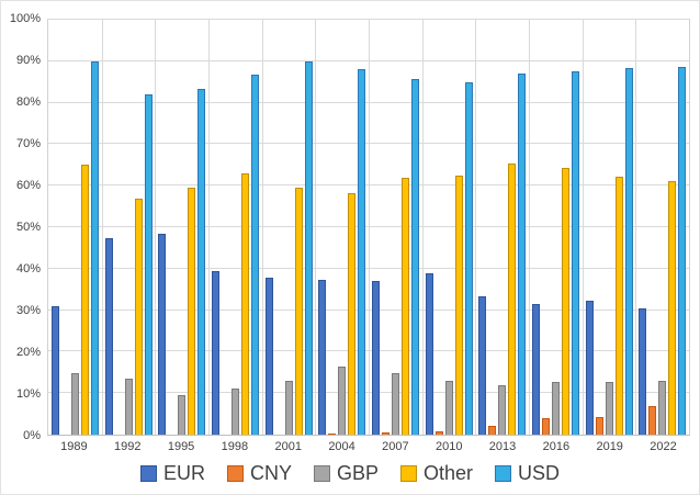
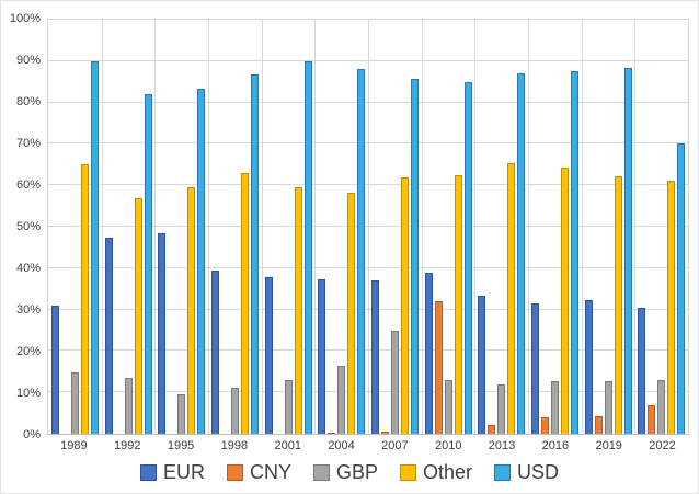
GBP/2007: 15% -> 25%
CNY/2010: 1% -> 32%
USD/2022: 88% -> 70%
